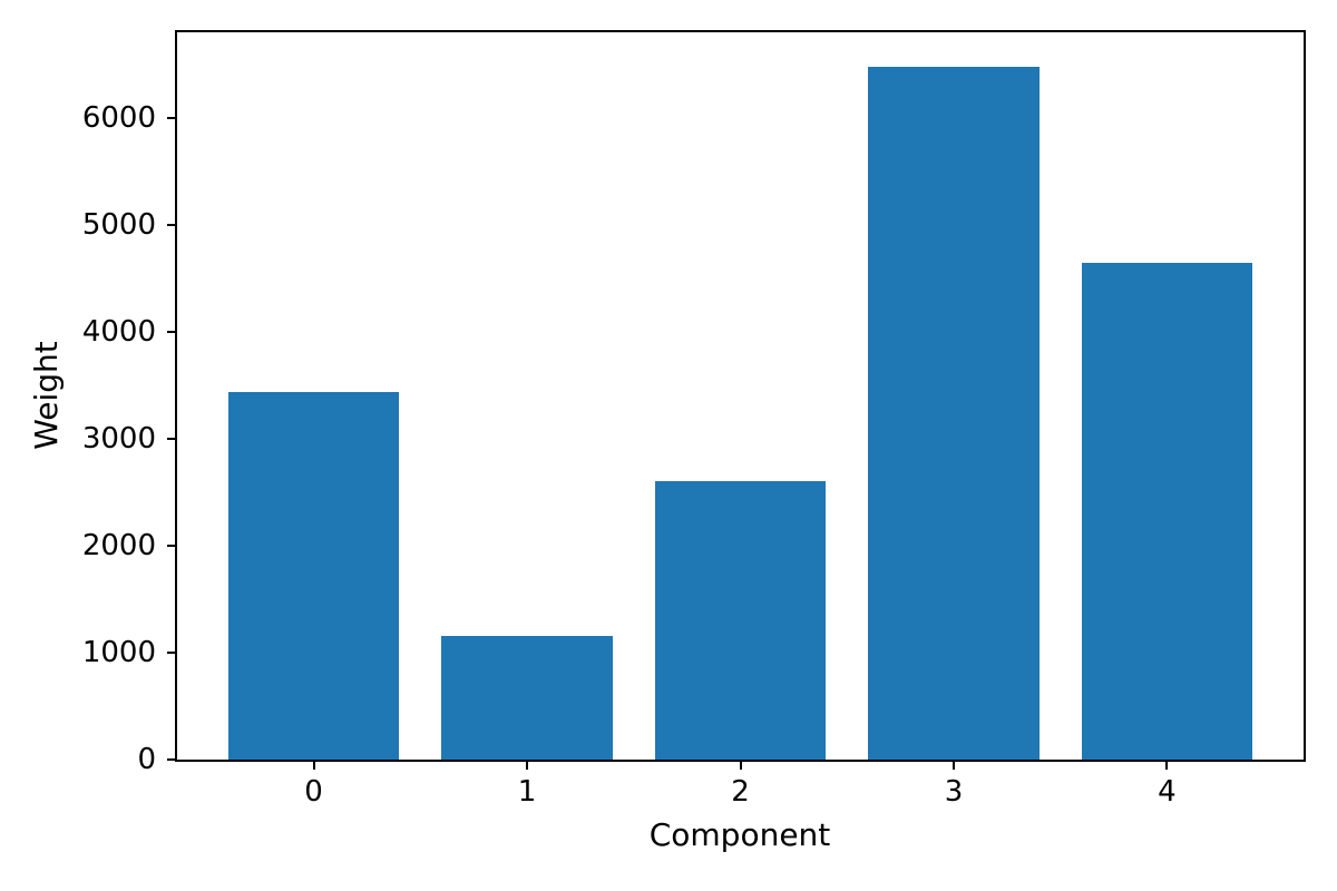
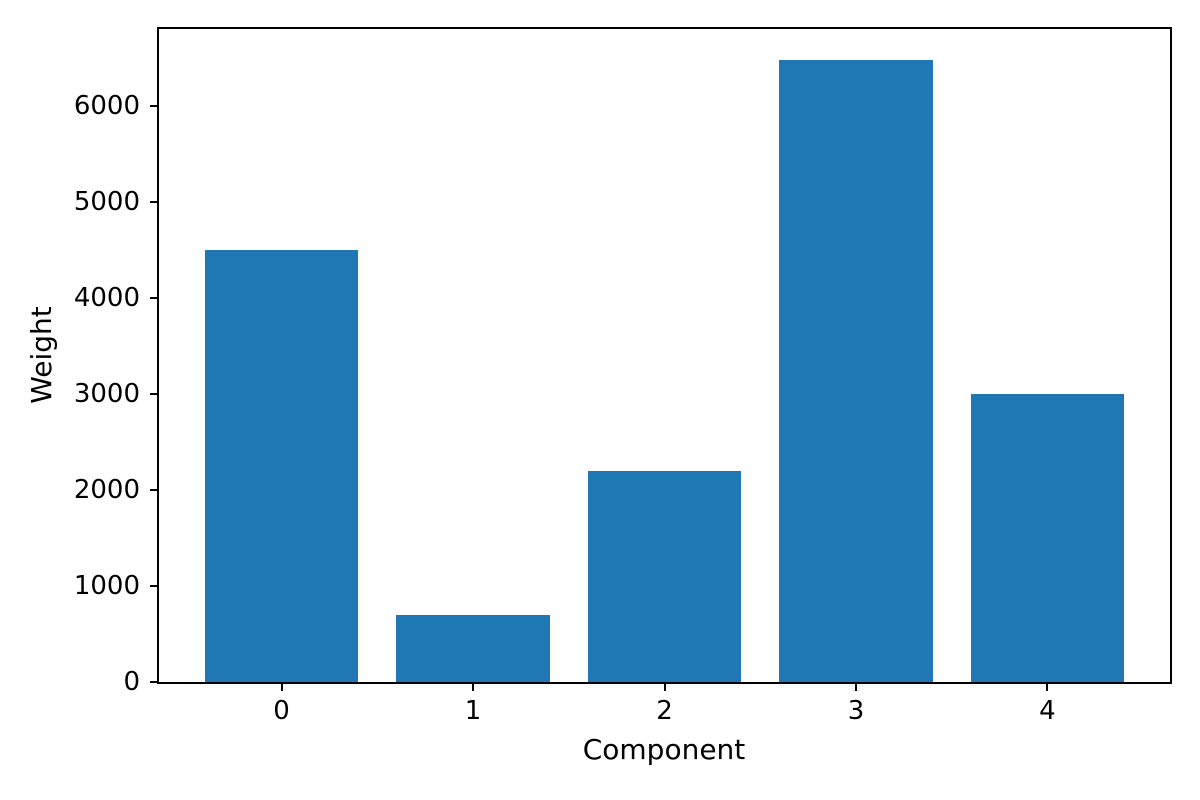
0: 3400 -> 4500
1: 1200 -> 700
2: 2600 -> 2200
4: 4600 -> 3000
